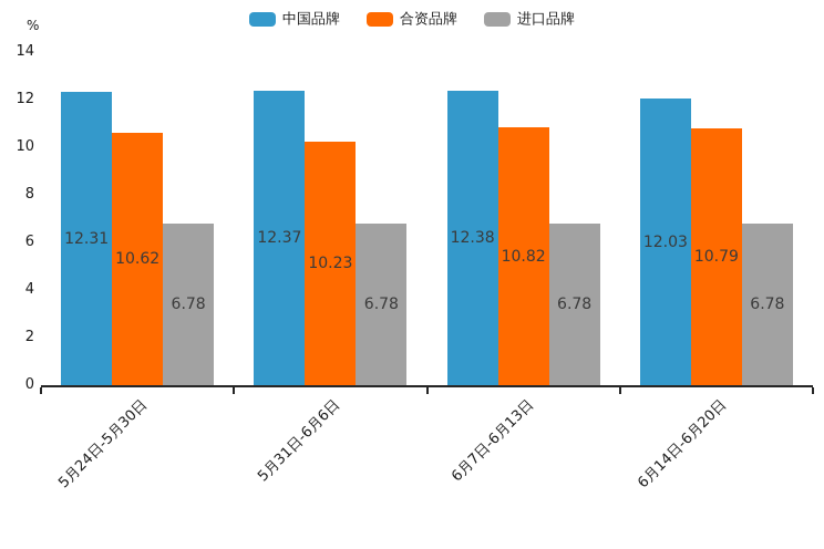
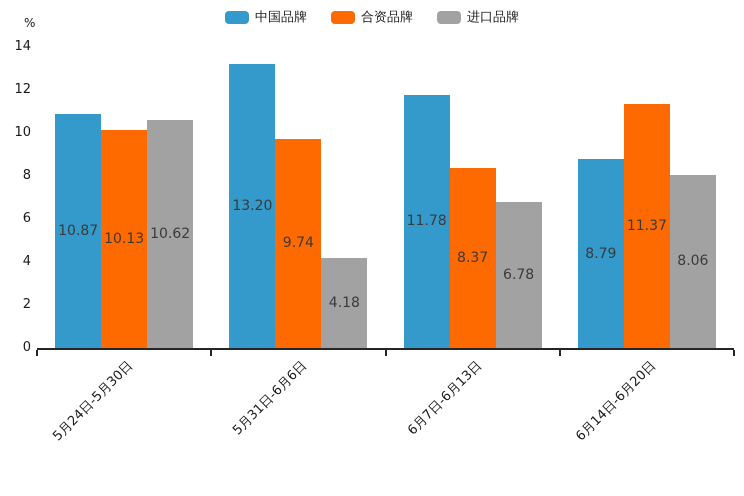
中国品牌/5月24日-5月30日: 12.31 -> 10.87
合资品牌/5月24日-5月30日: 10.62 -> 10.13
进口品牌/5月24日-5月30日: 6.78 -> 10.62
中国品牌/5月31日-6月6日: 12.37 -> 13.20
合资品牌/5月31日-6月6日: 10.23 -> 9.74
进口品牌/5月31日-6月6日: 6.78 -> 4.18
中国品牌/6月7日-6月13日: 12.38 -> 11.78
合资品牌/6月7日-6月13日: 10.82 -> 8.37
中国品牌/6月14日-6月20日: 12.03 -> 8.79
合资品牌/6月14日-6月20日: 10.79 -> 11.37
进口品牌/6月14日-6月20日: 6.78 -> 8.06
